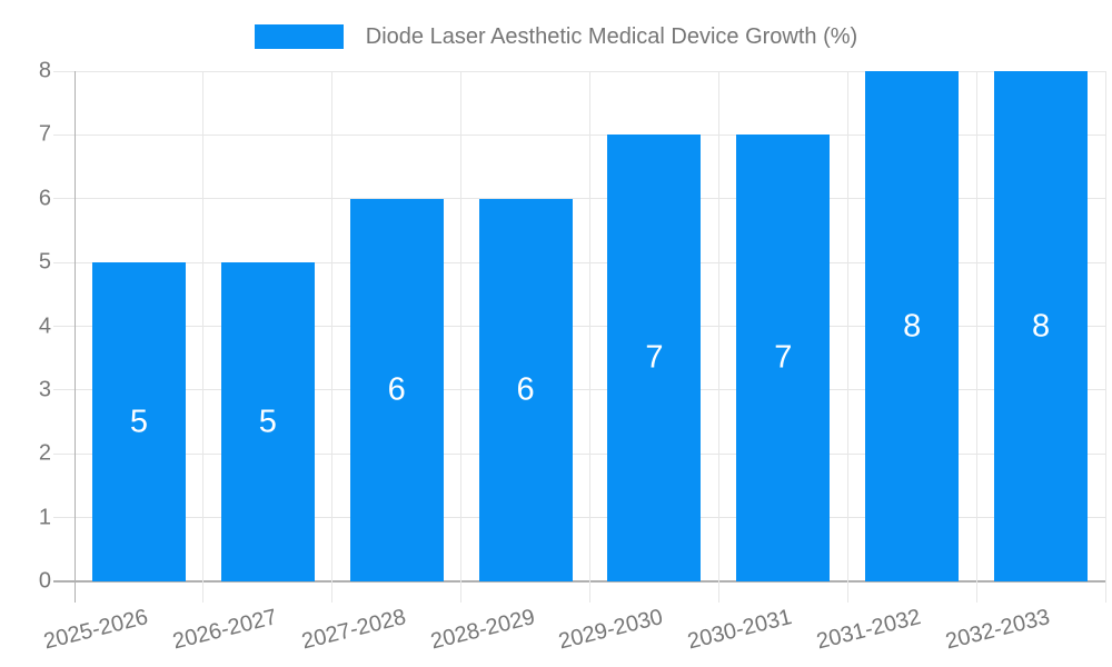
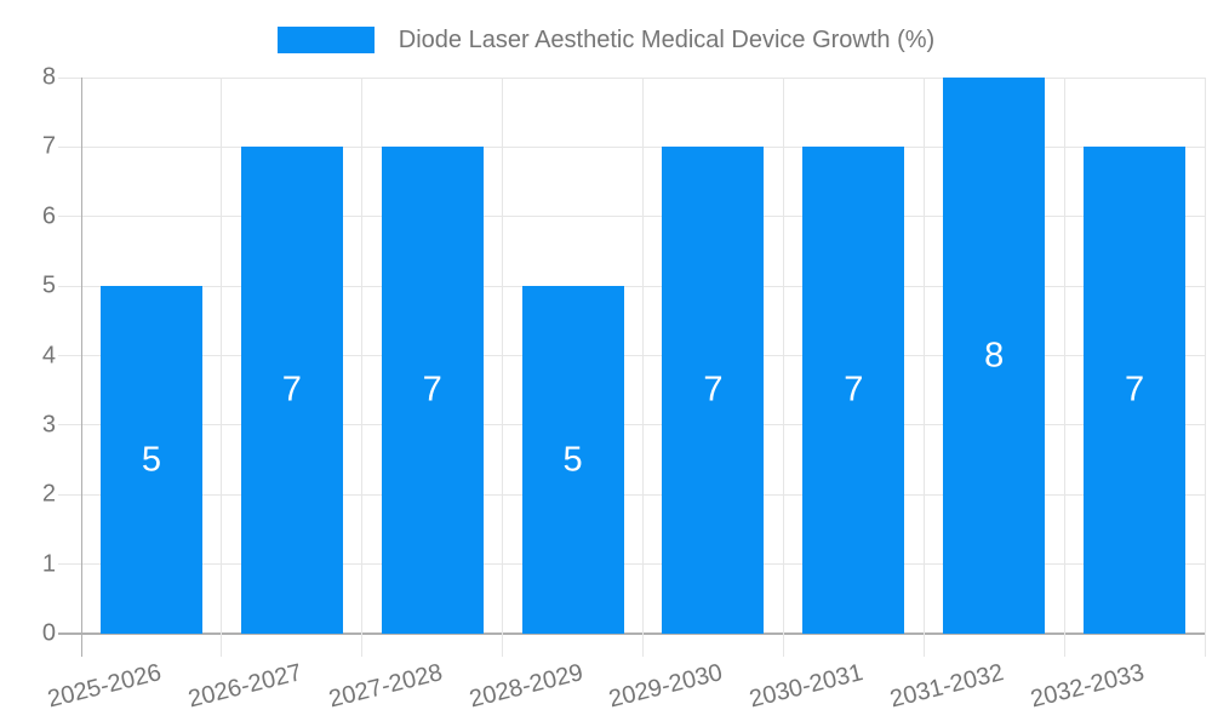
2026-2027: 5 -> 7
2027-2028: 6 -> 7
2028-2029: 6 -> 5
2032-2033: 8 -> 7
